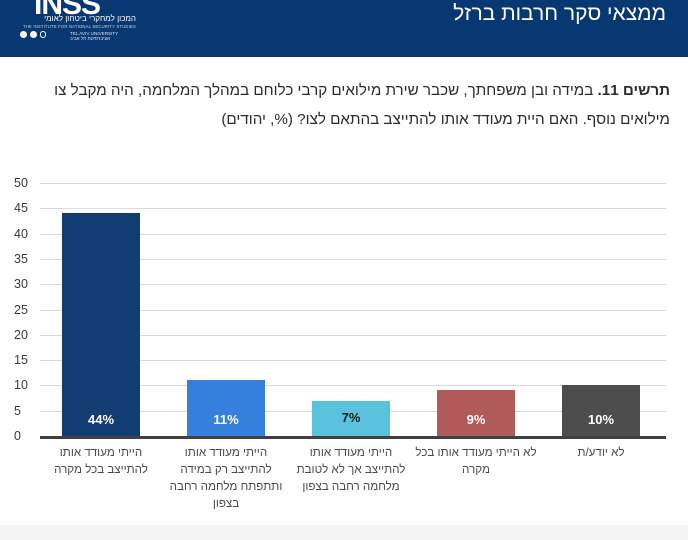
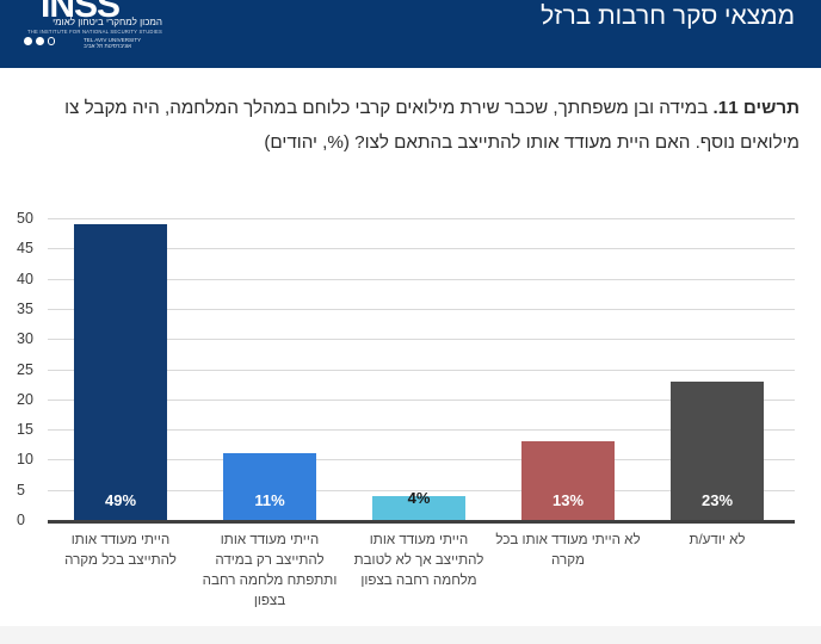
הייתי מעודד אותו להתייצב בכל מקרה: 44% -> 49%
הייתי מעודד אותו להתייצב אך לא לטובת מלחמה רחבה בצפון: 7% -> 4%
לא הייתי מעודד אותו בכל מקרה: 9% -> 13%
לא יודע/ת: 10% -> 23%
